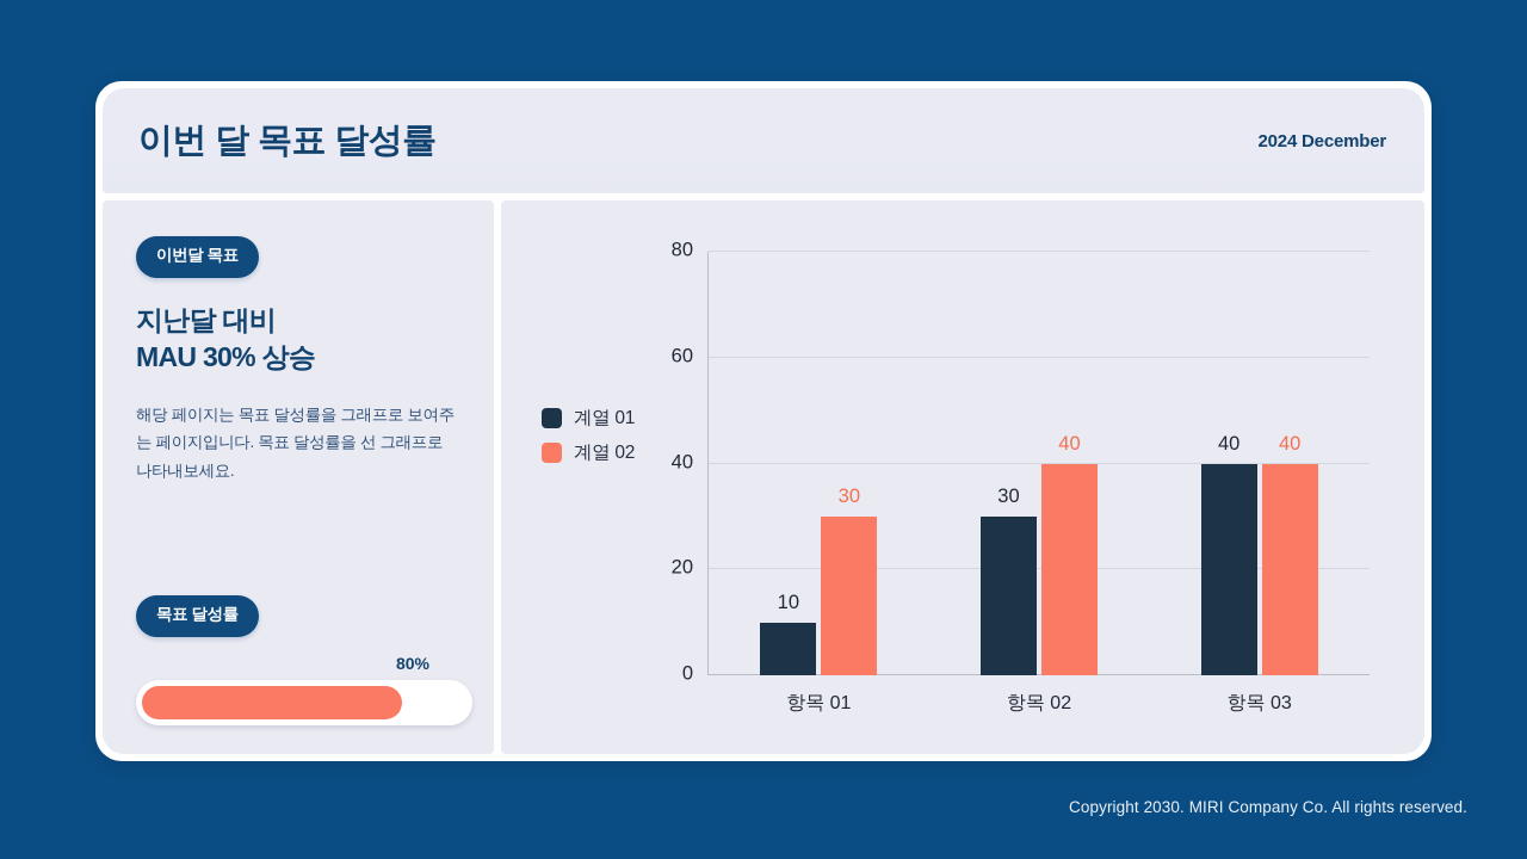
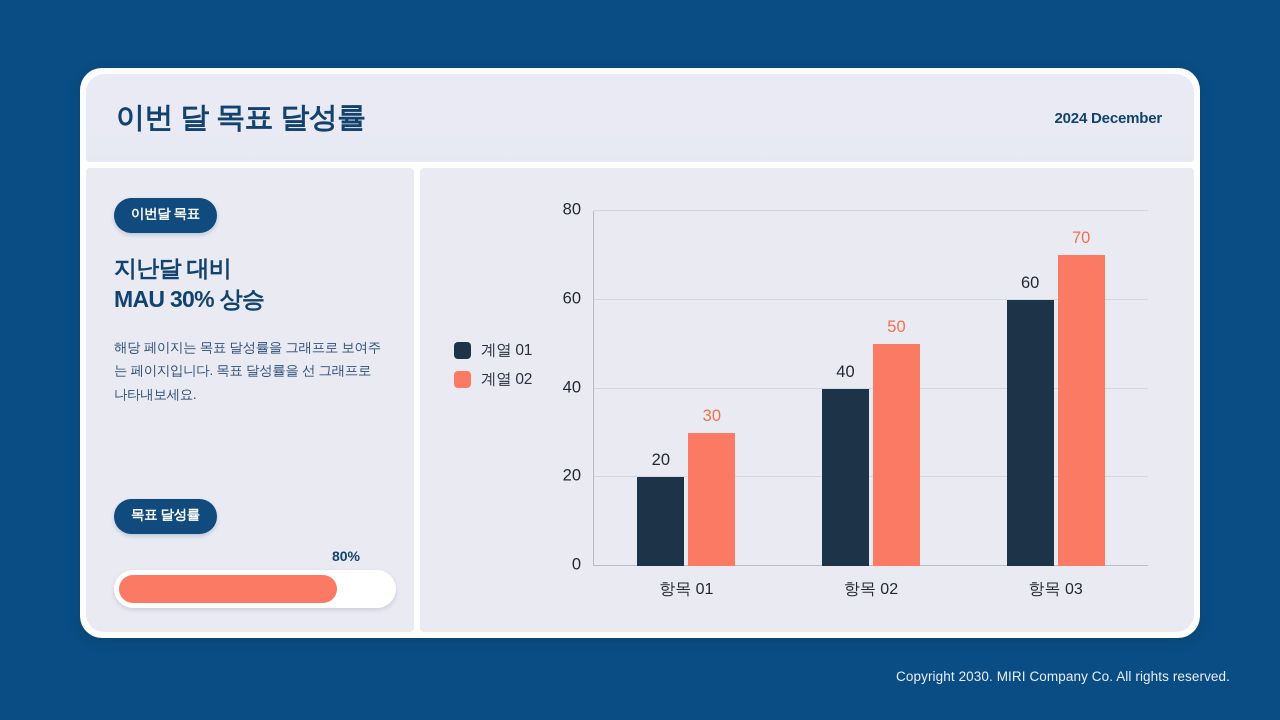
계열 01/항목 01: 10 -> 20
계열 01/항목 02: 30 -> 40
계열 02/항목 02: 40 -> 50
계열 01/항목 03: 40 -> 60
계열 02/항목 03: 40 -> 70
